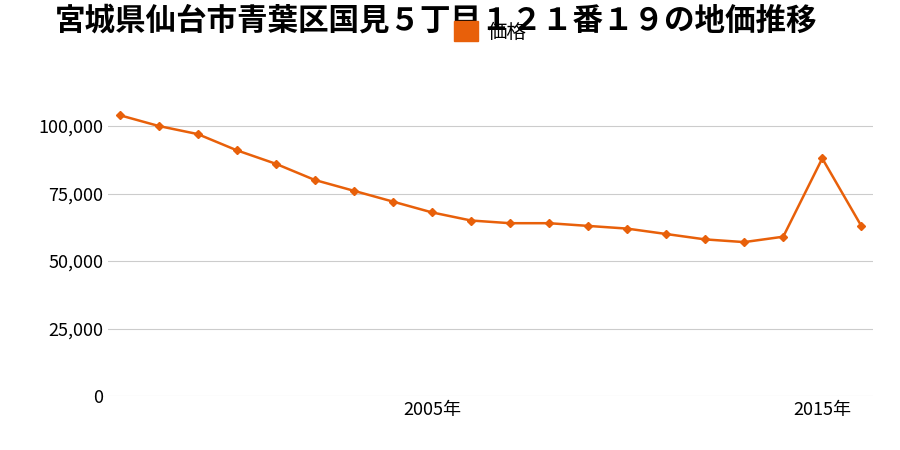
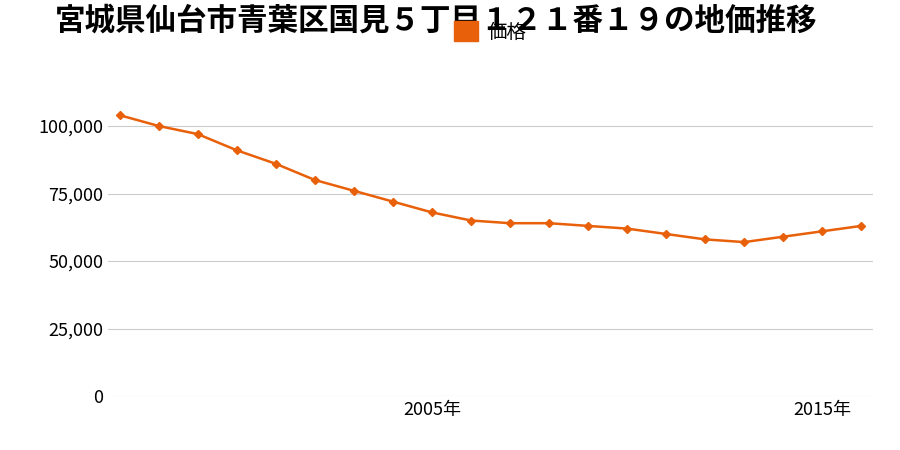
2015年: 88,000 -> 61,000
